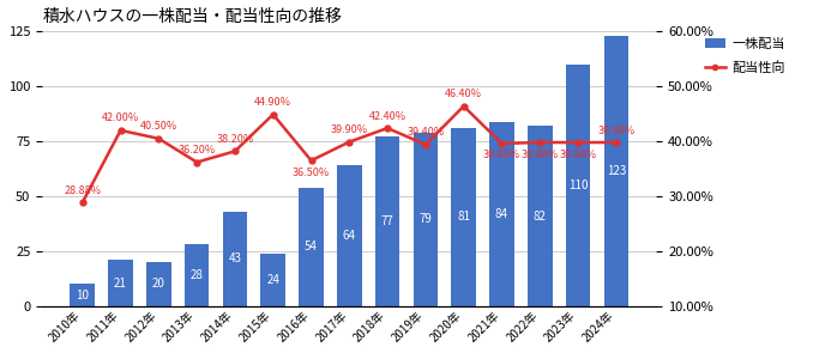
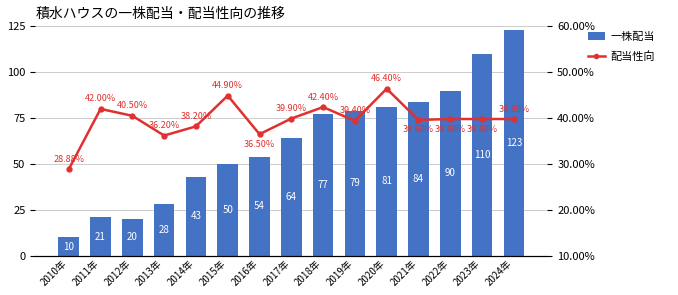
一株配当/2015年: 24 -> 50
一株配当/2022年: 82 -> 90
